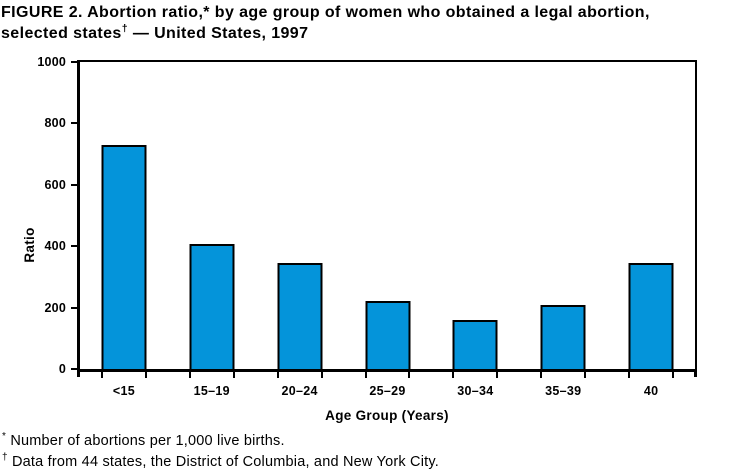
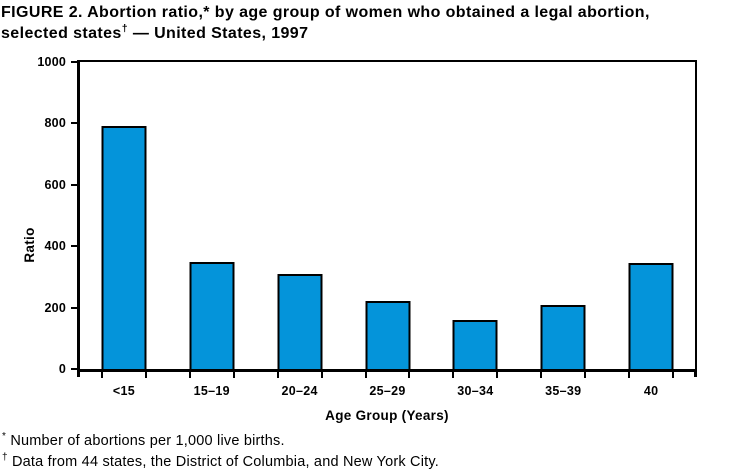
<15: 730 -> 790
15–19: 410 -> 350
20–24: 340 -> 310
